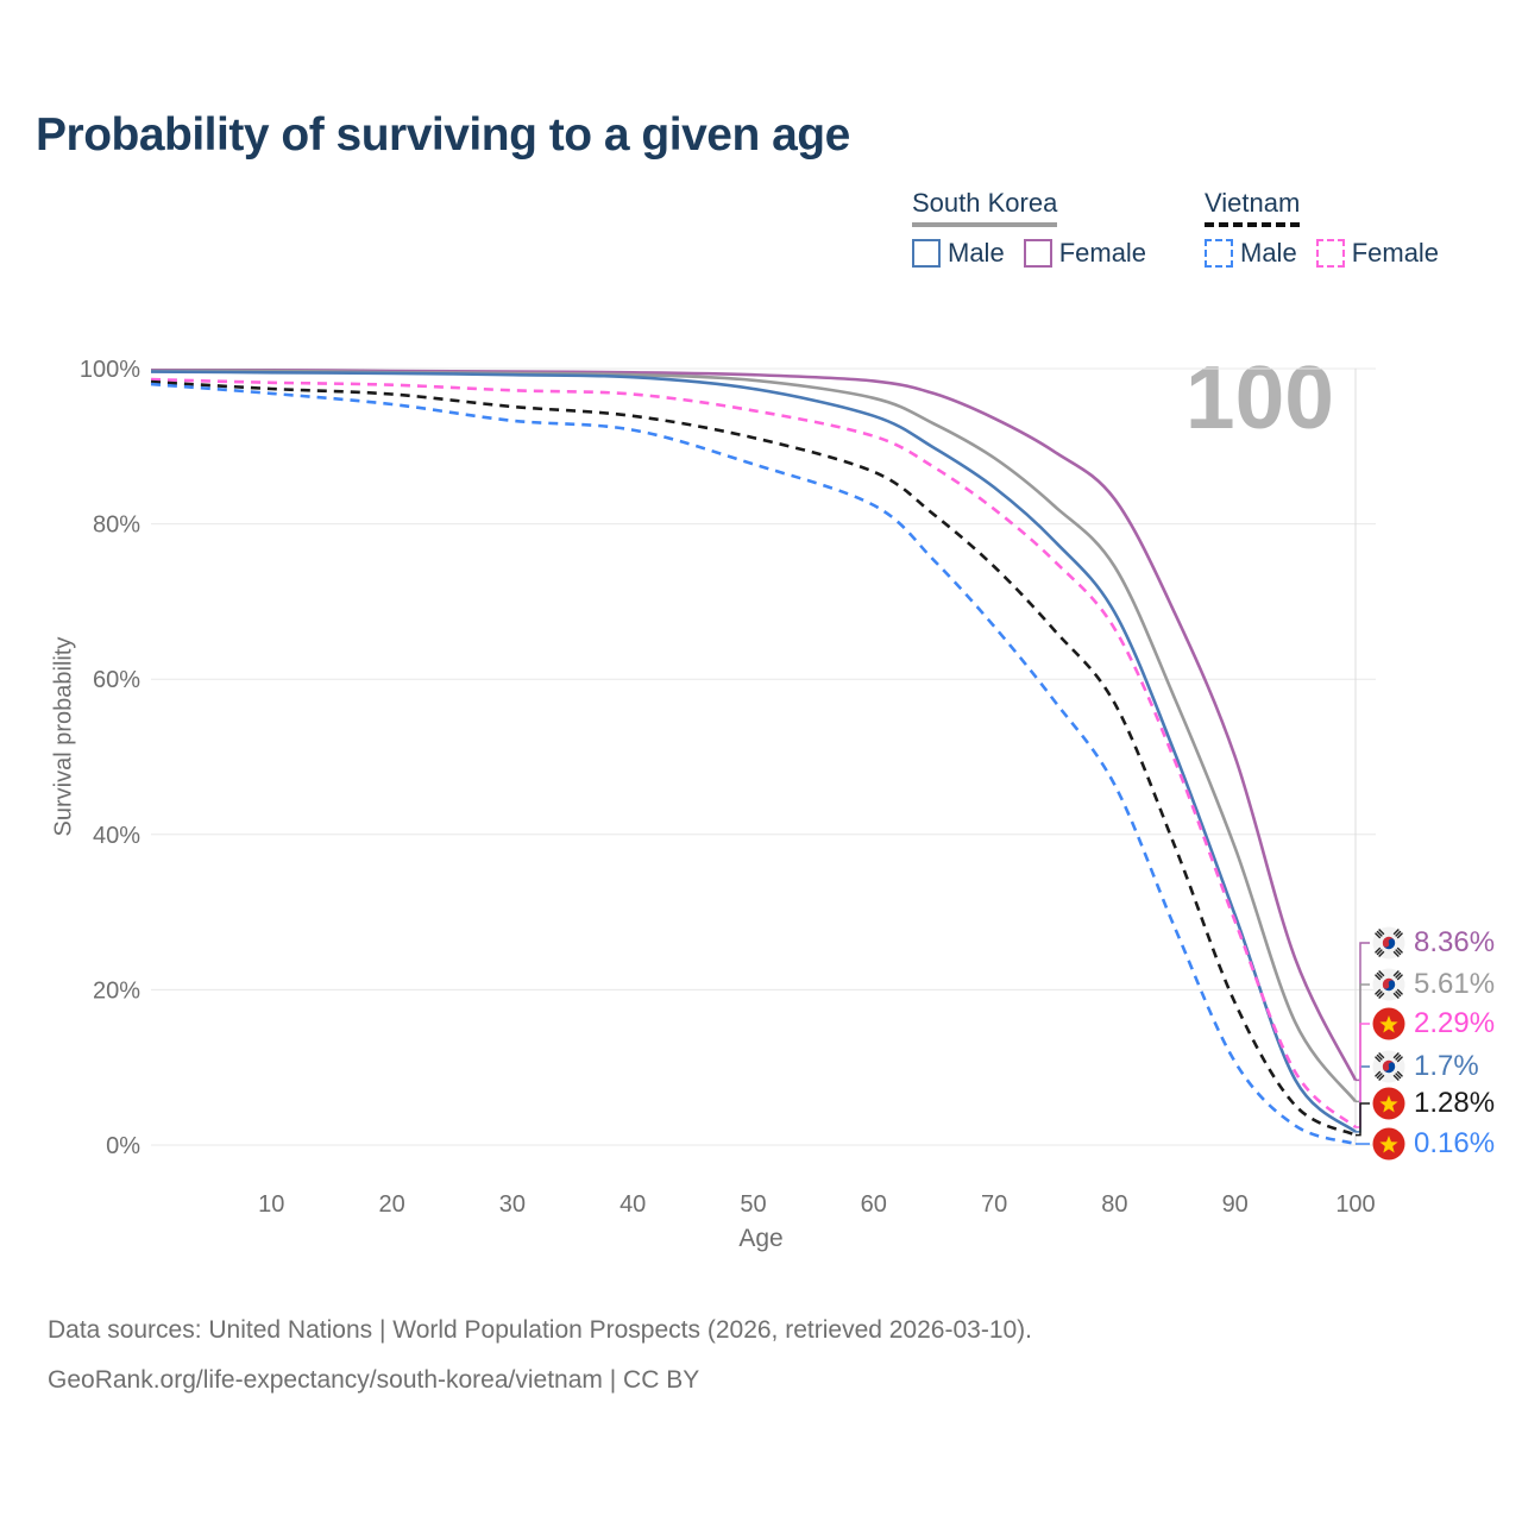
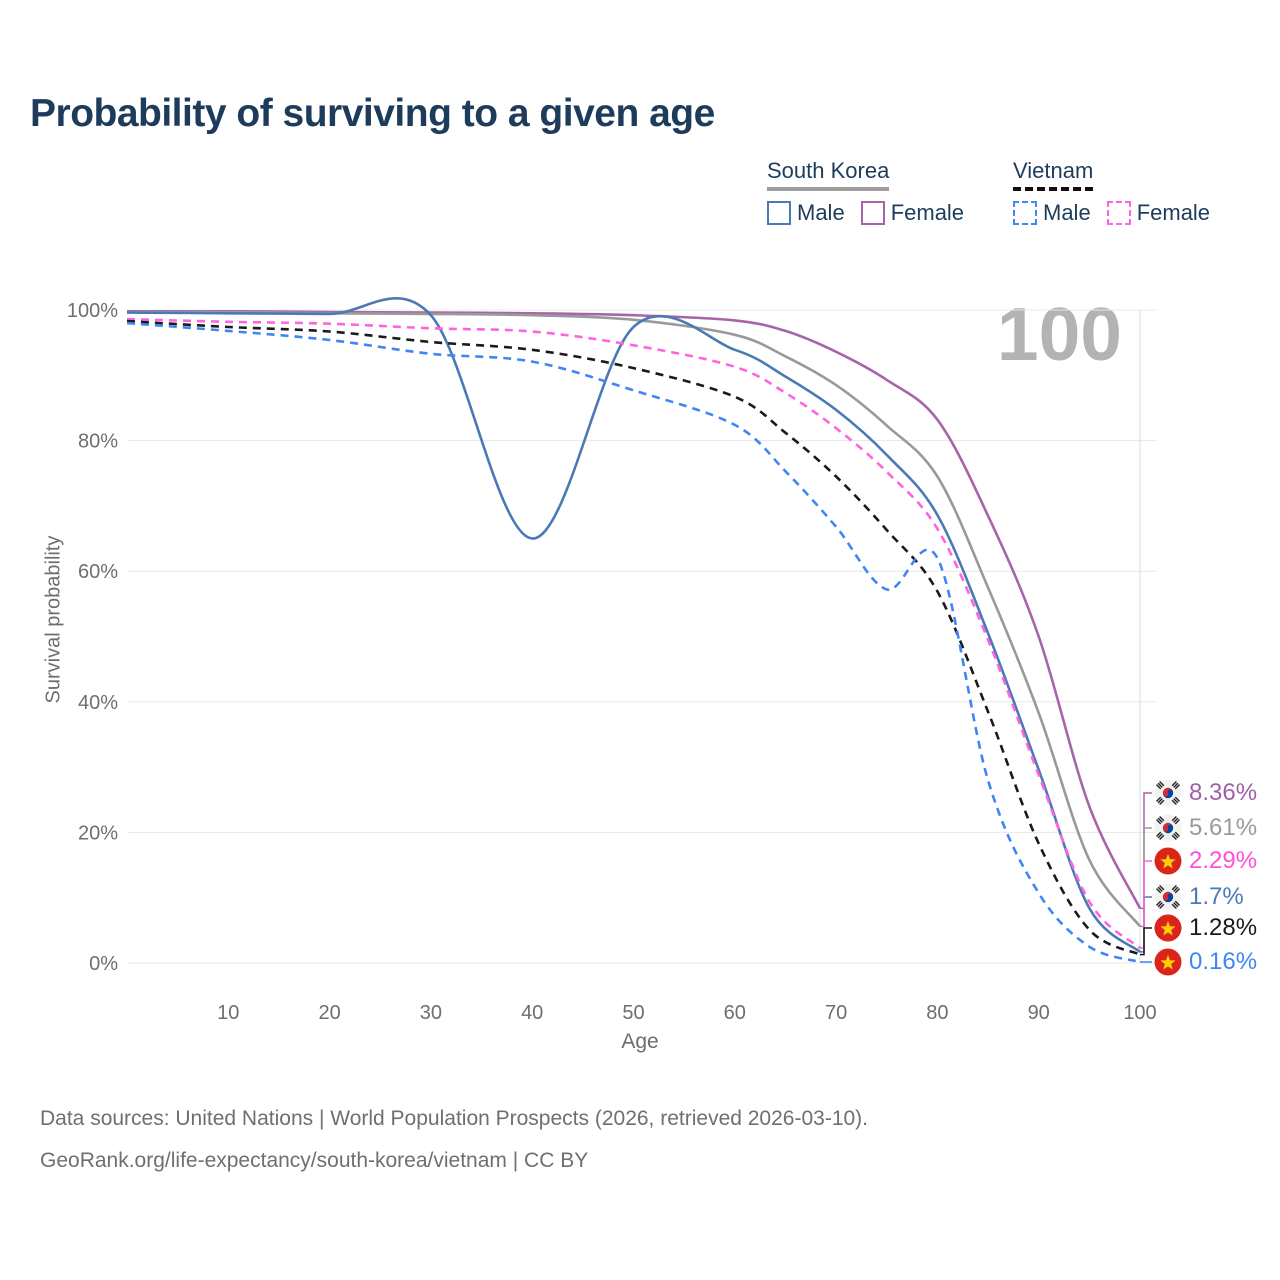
South Korea Male/40: 99% -> 65%
Vietnam Male/80: 46% -> 62%
